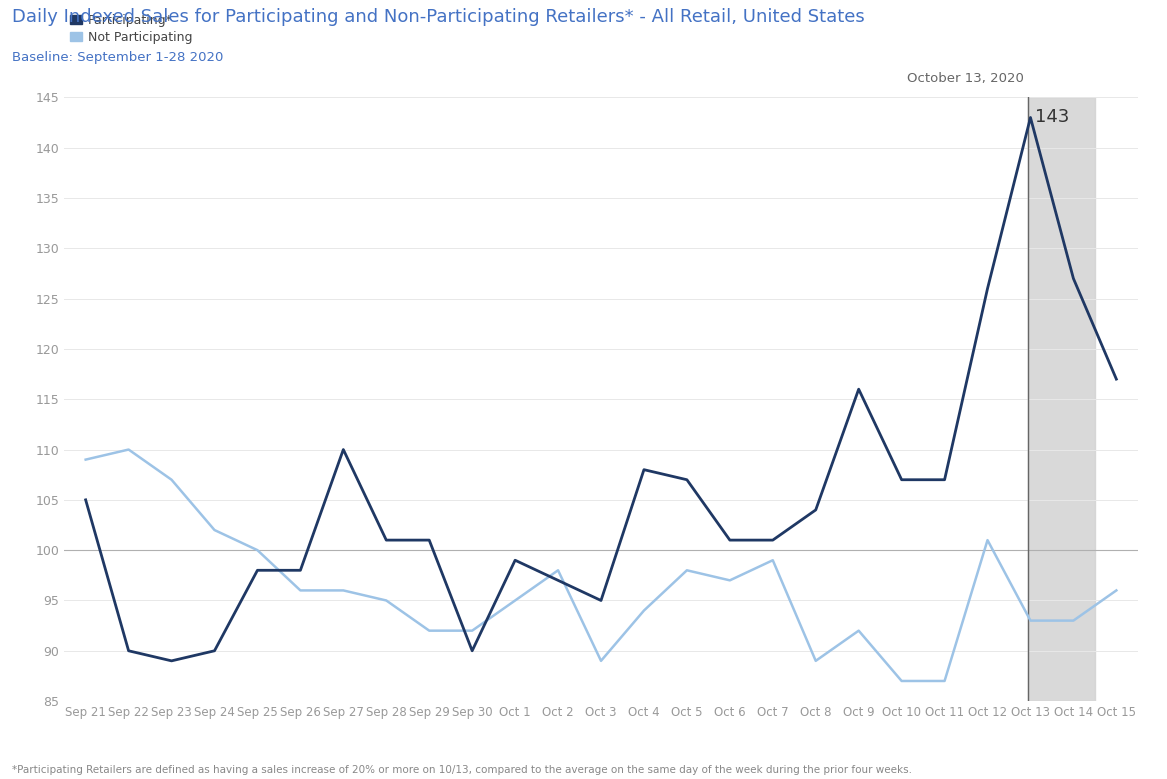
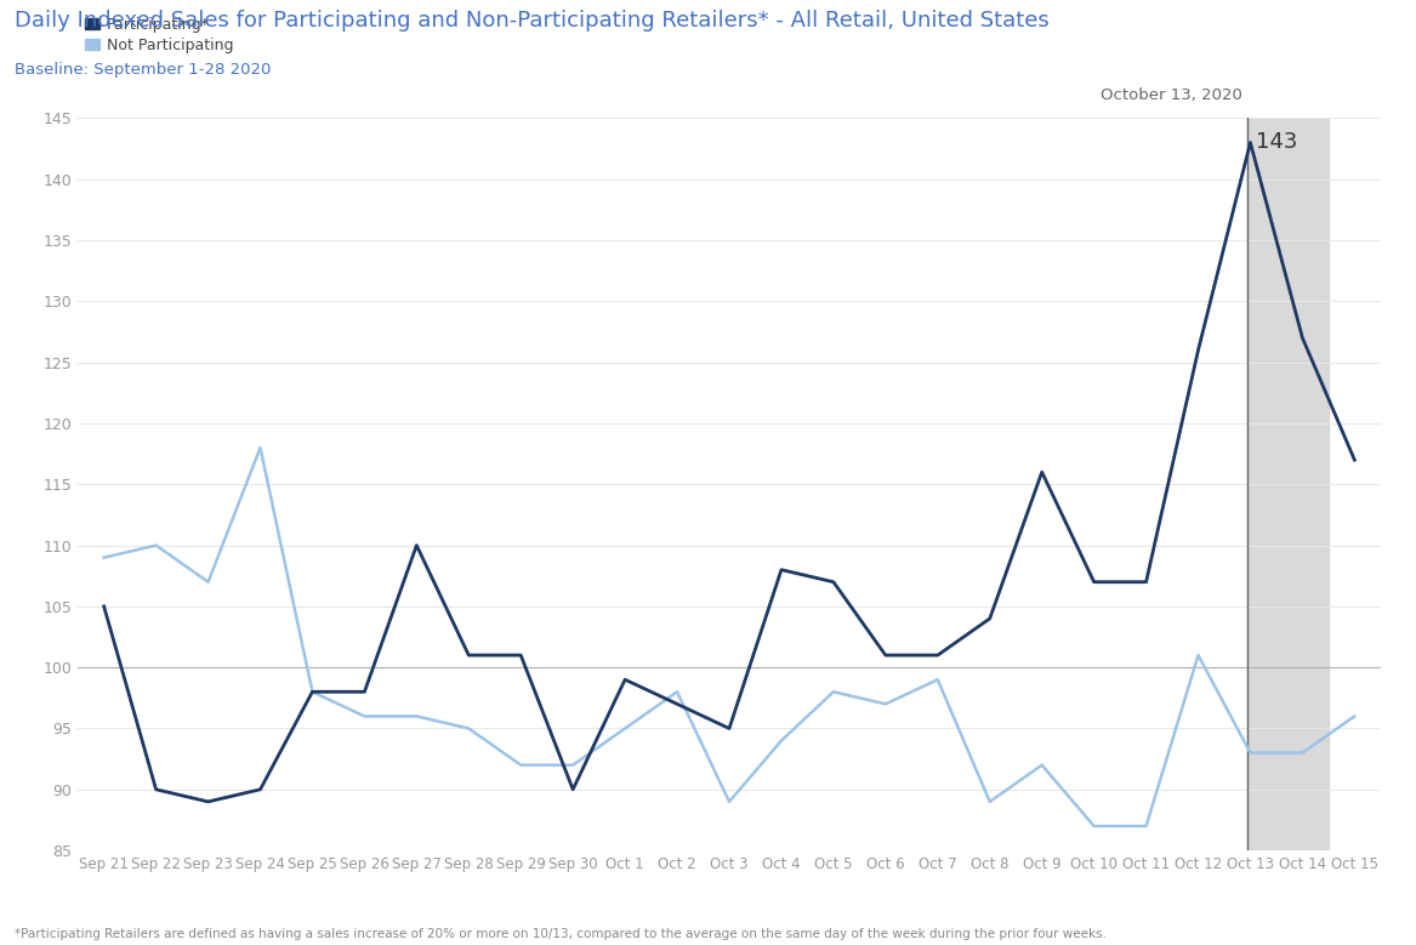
Not Participating/Sep 24: 102 -> 118
Not Participating/Sep 25: 100 -> 98
